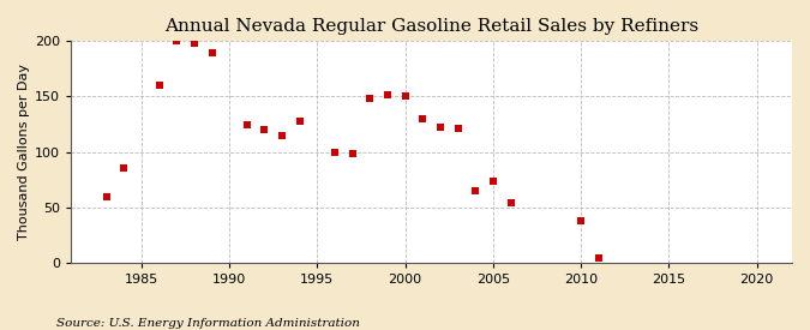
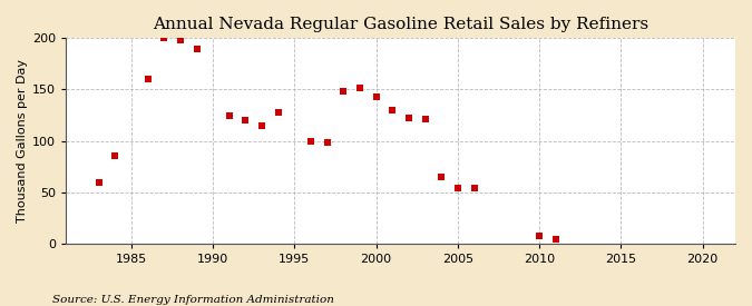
2000: 150 -> 143
2005: 74 -> 54
2010: 38 -> 8
